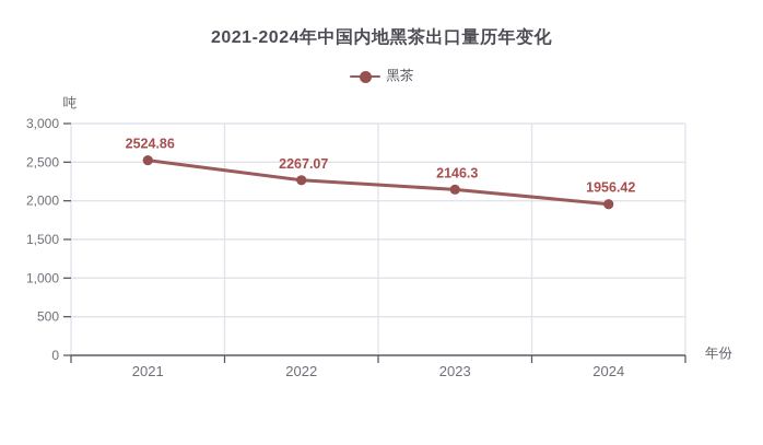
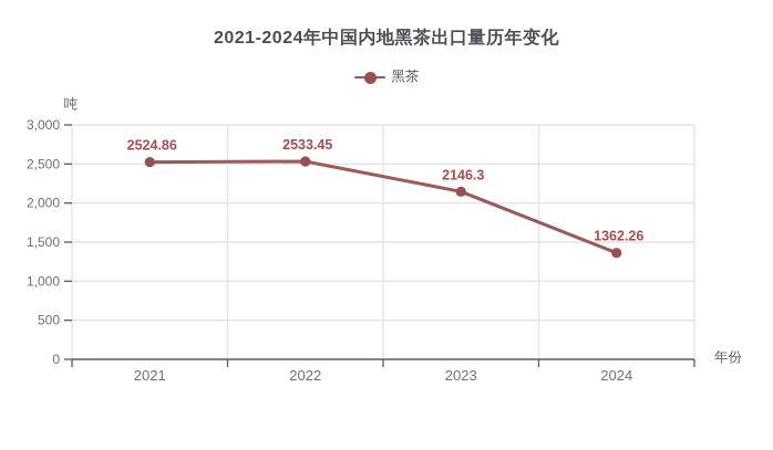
2022: 2267.07 -> 2533.45
2024: 1956.42 -> 1362.26
